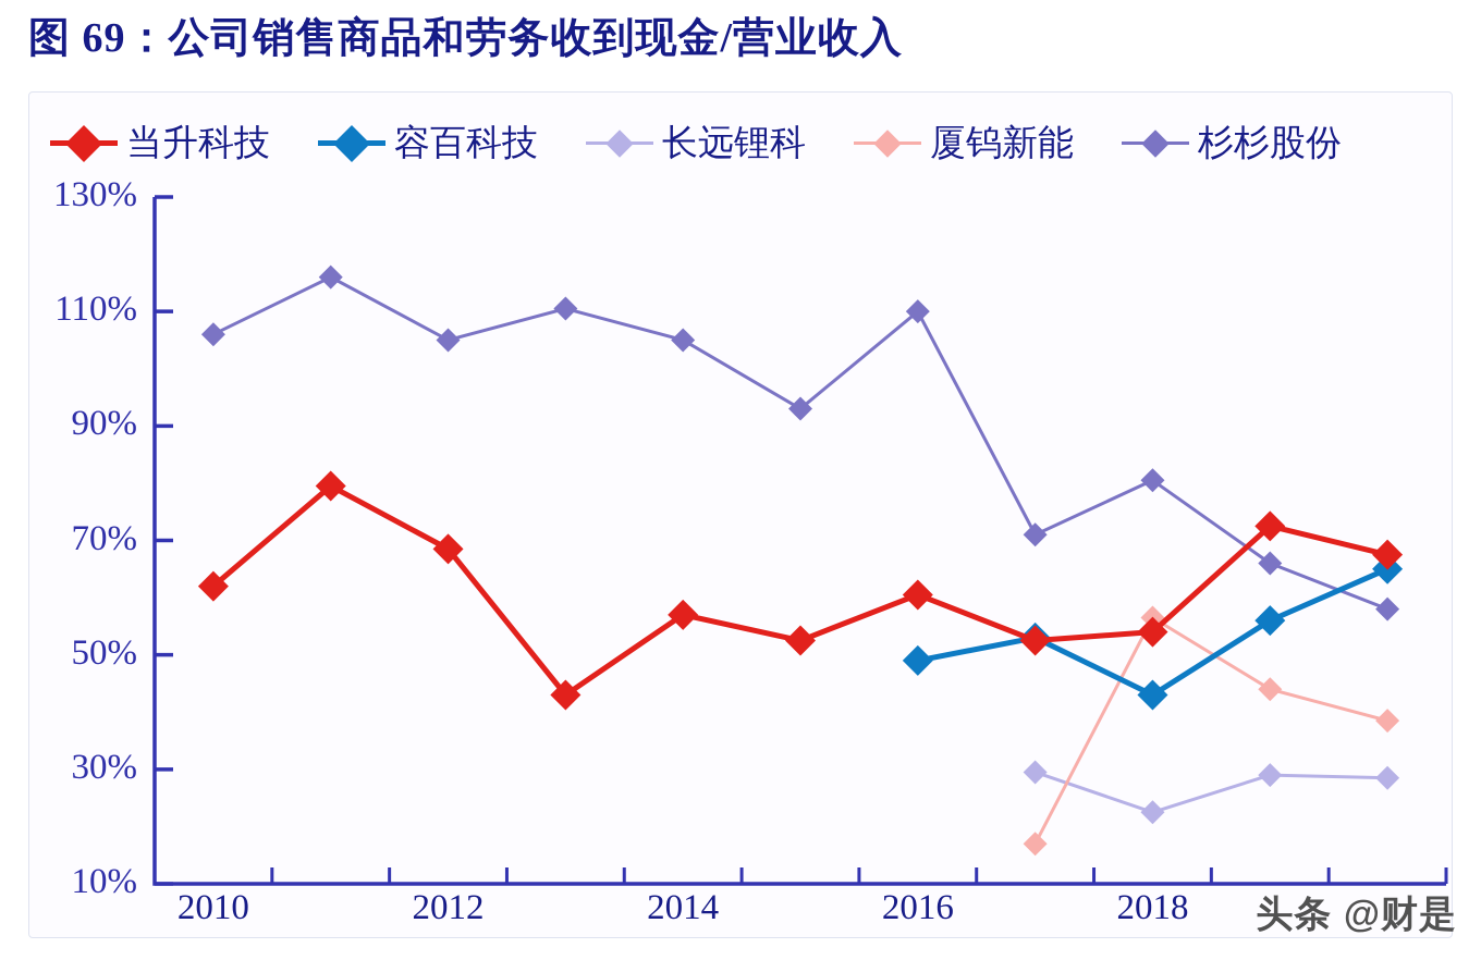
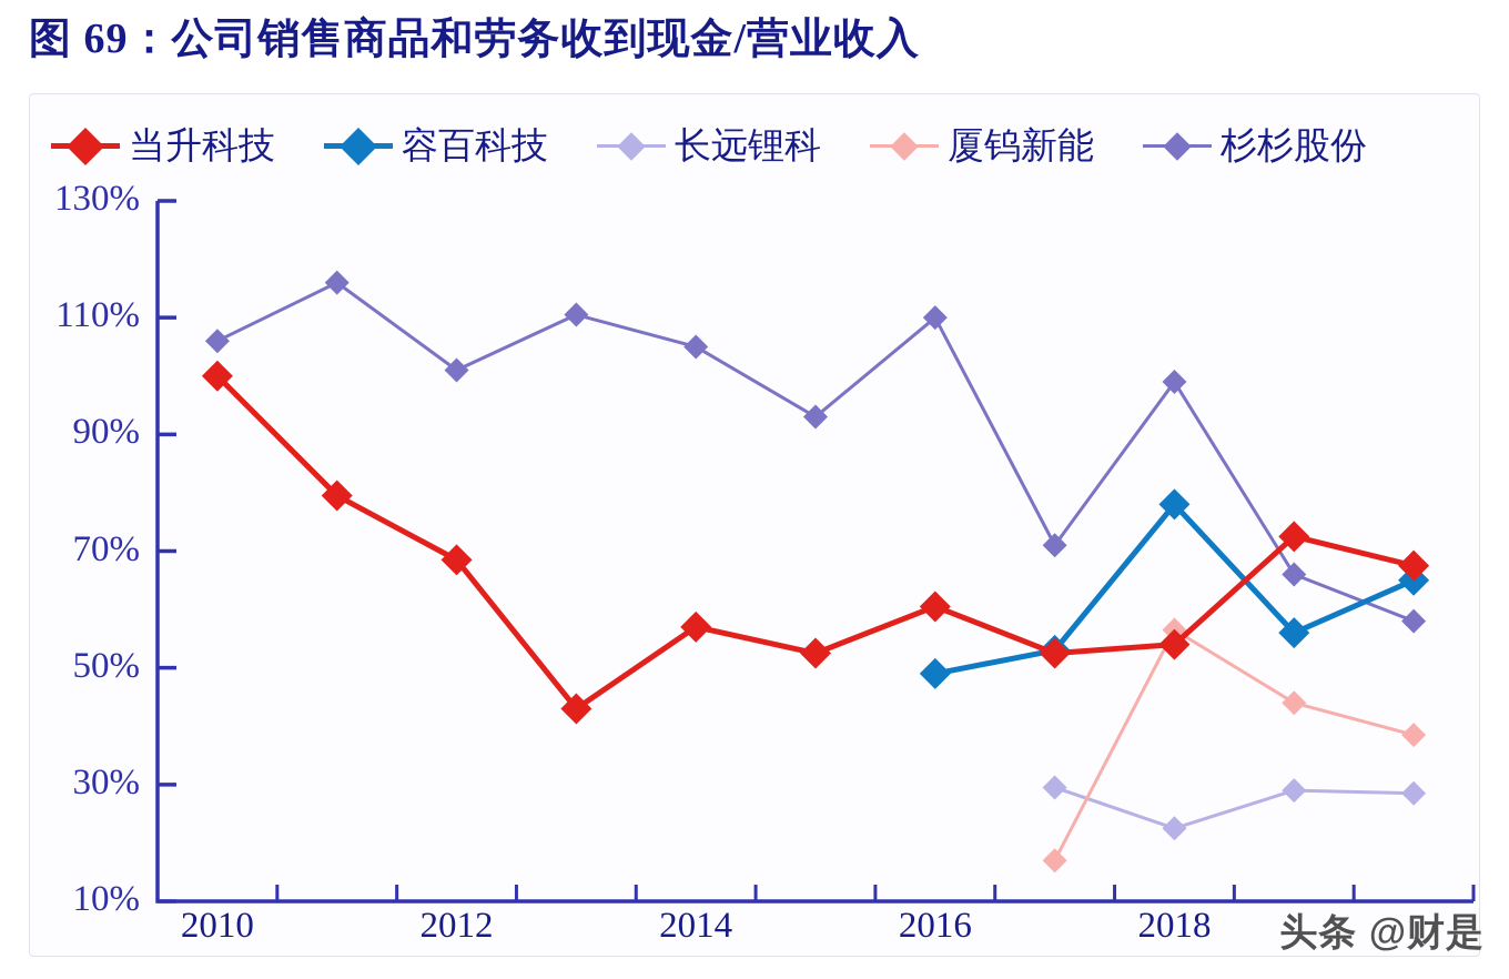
当升科技/2010: 62% -> 100%
杉杉股份/2012: 105% -> 101%
容百科技/2018: 43% -> 78%
杉杉股份/2018: 80% -> 99%
